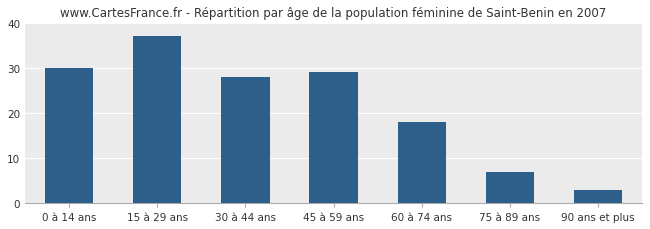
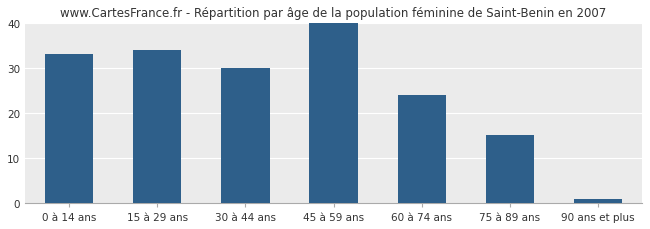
0 à 14 ans: 30 -> 33
15 à 29 ans: 37 -> 34
30 à 44 ans: 28 -> 30
45 à 59 ans: 29 -> 40
60 à 74 ans: 18 -> 24
75 à 89 ans: 7 -> 15
90 ans et plus: 3 -> 1
